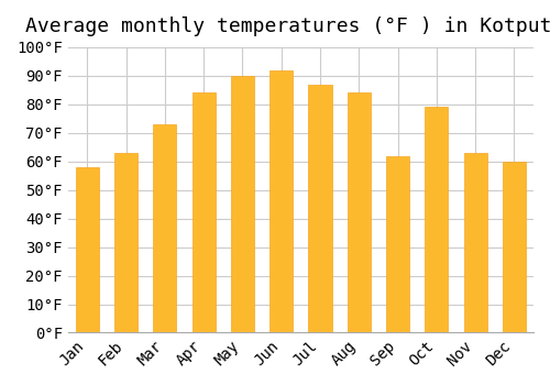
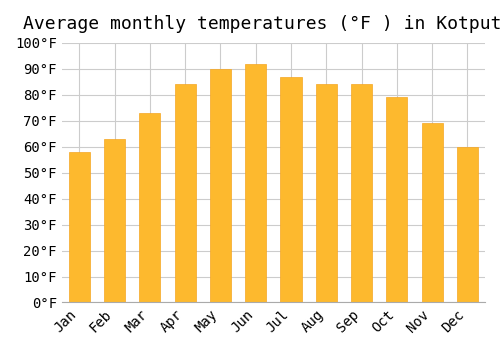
Sep: 62°F -> 84°F
Nov: 63°F -> 69°F
